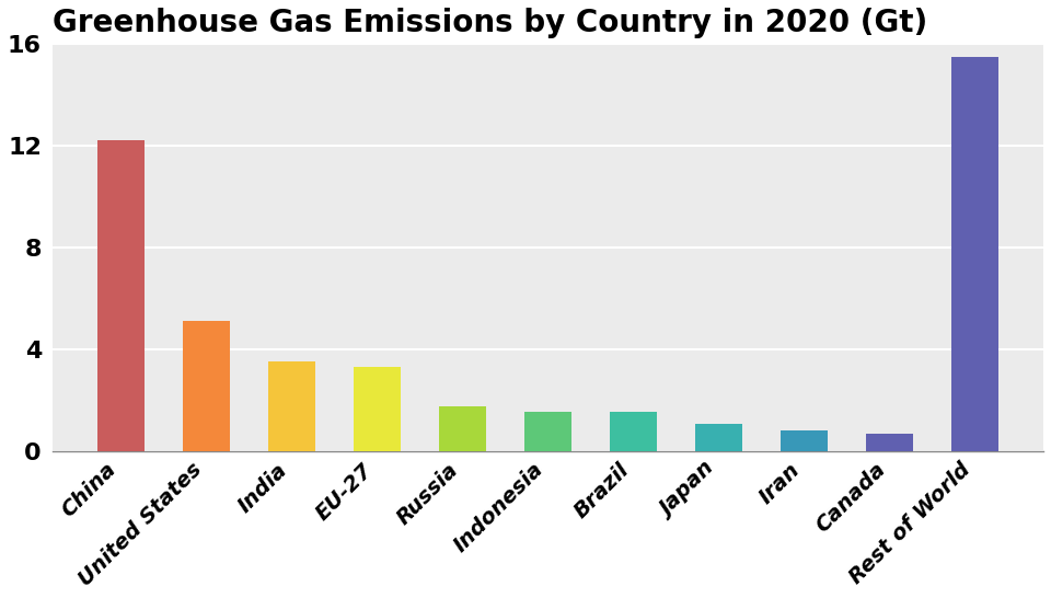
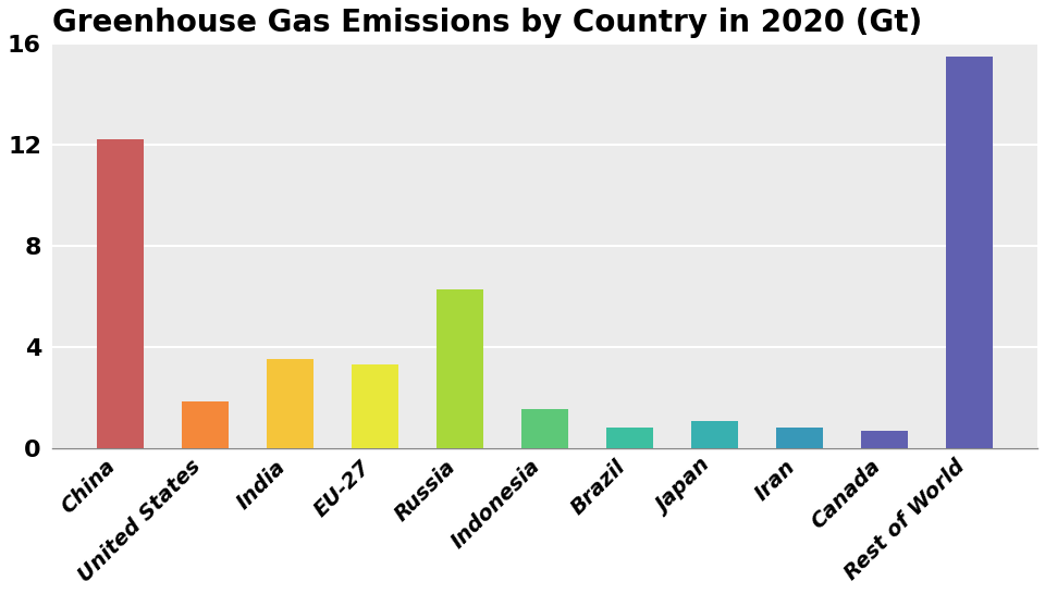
United States: 5.10 -> 1.85
Russia: 1.75 -> 6.25
Brazil: 1.55 -> 0.80
